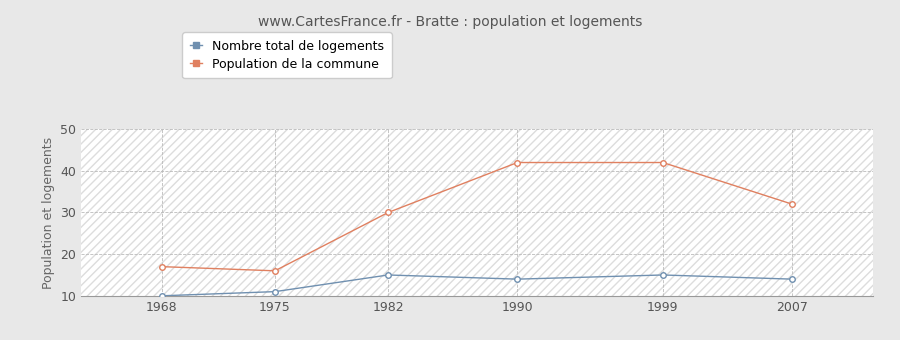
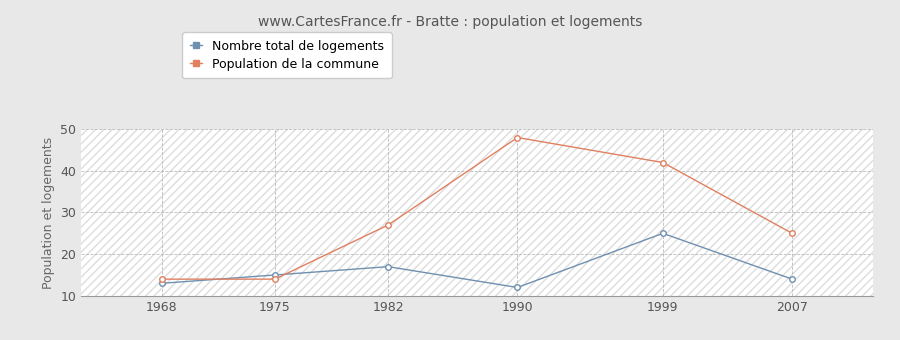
Nombre total de logements/1968: 10 -> 13
Population de la commune/1968: 17 -> 14
Nombre total de logements/1975: 11 -> 15
Population de la commune/1975: 16 -> 14
Nombre total de logements/1982: 15 -> 17
Population de la commune/1982: 30 -> 27
Nombre total de logements/1990: 14 -> 12
Population de la commune/1990: 42 -> 48
Nombre total de logements/1999: 15 -> 25
Population de la commune/2007: 32 -> 25
